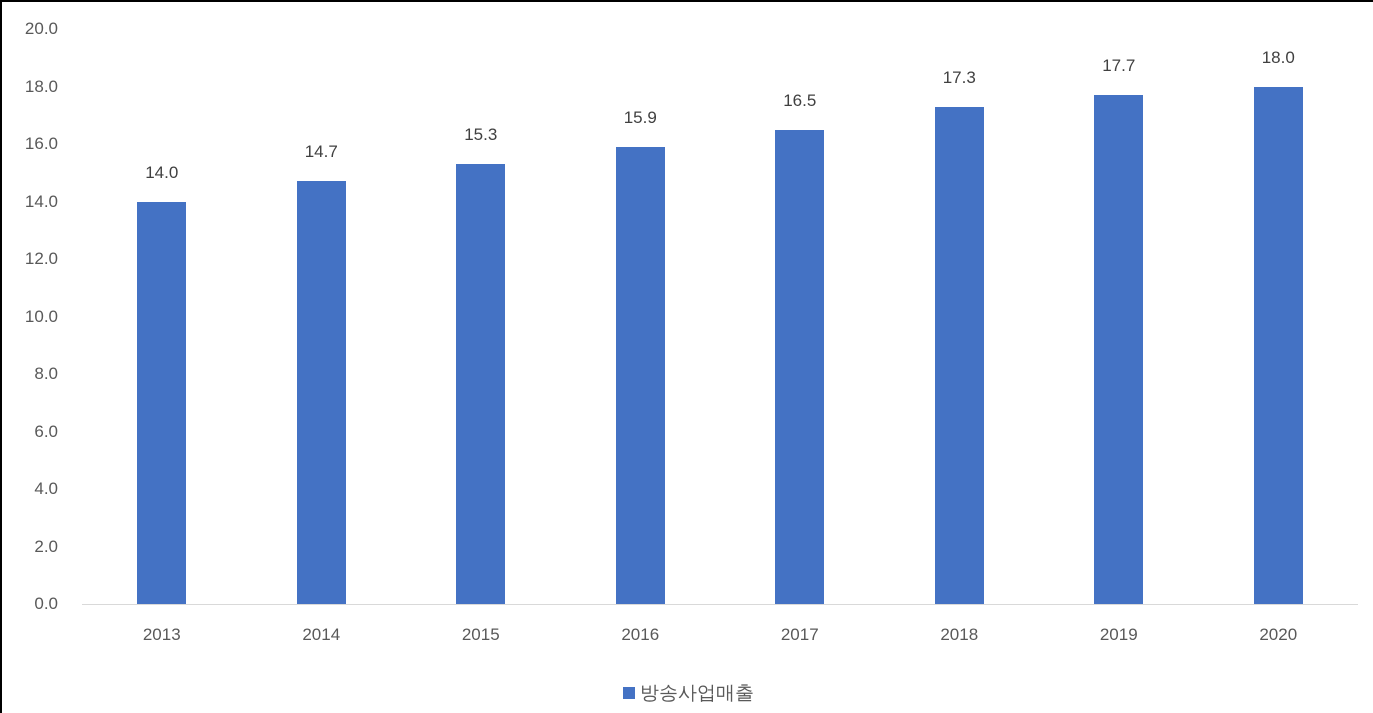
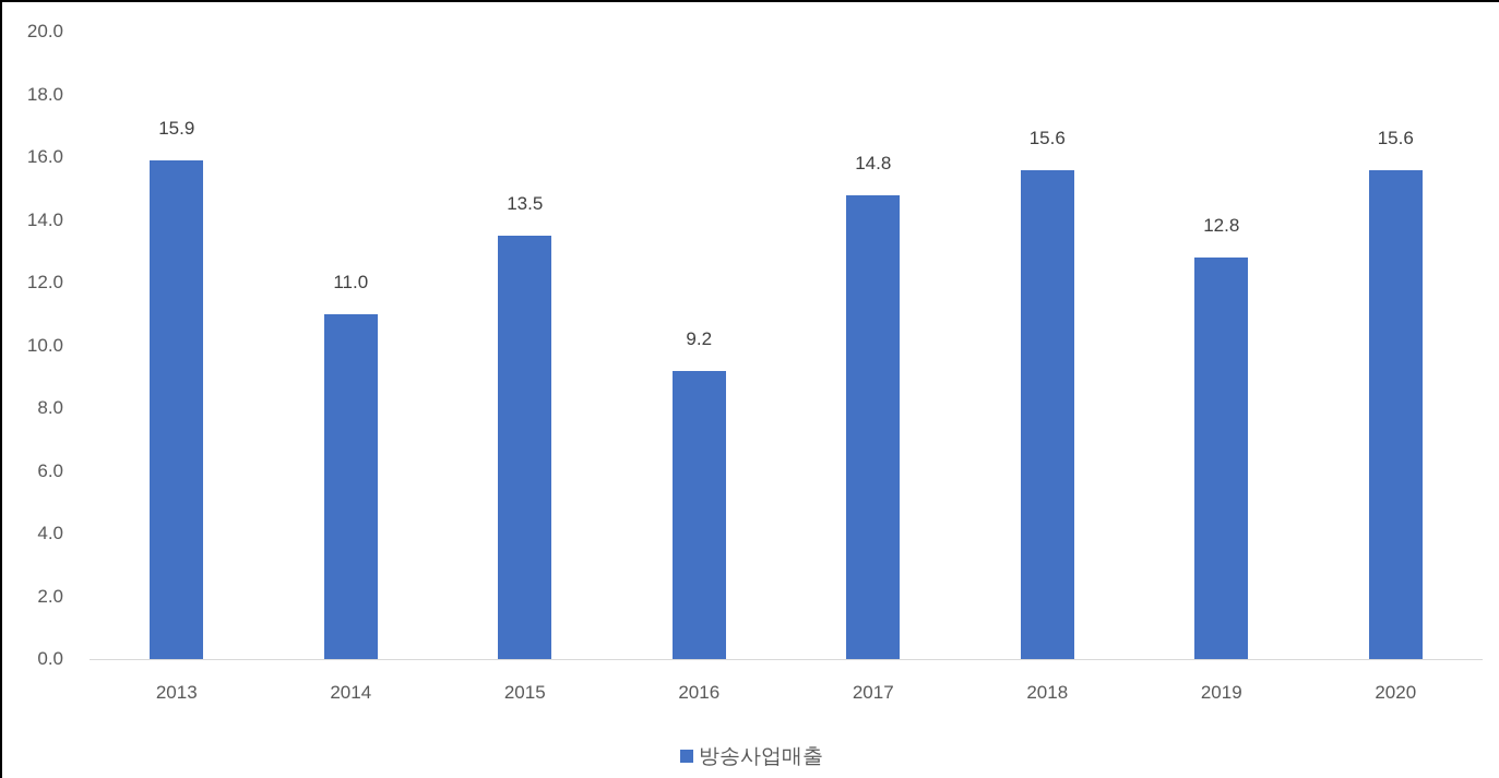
2013: 14.0 -> 15.9
2014: 14.7 -> 11.0
2015: 15.3 -> 13.5
2016: 15.9 -> 9.2
2017: 16.5 -> 14.8
2018: 17.3 -> 15.6
2019: 17.7 -> 12.8
2020: 18.0 -> 15.6
